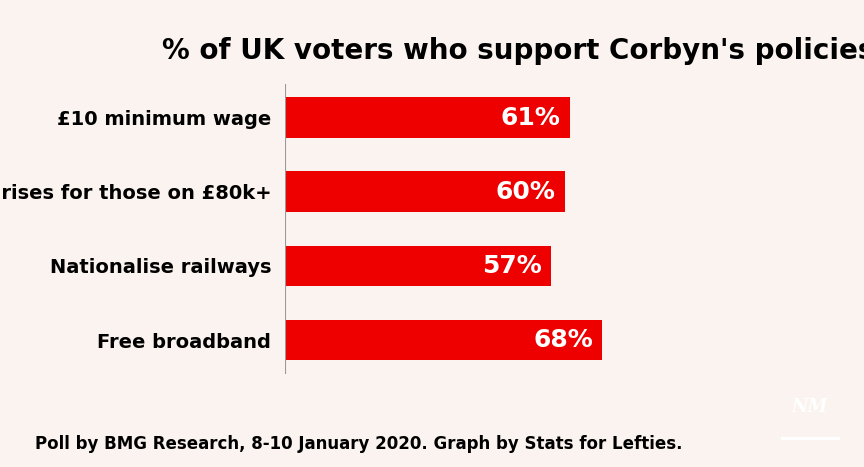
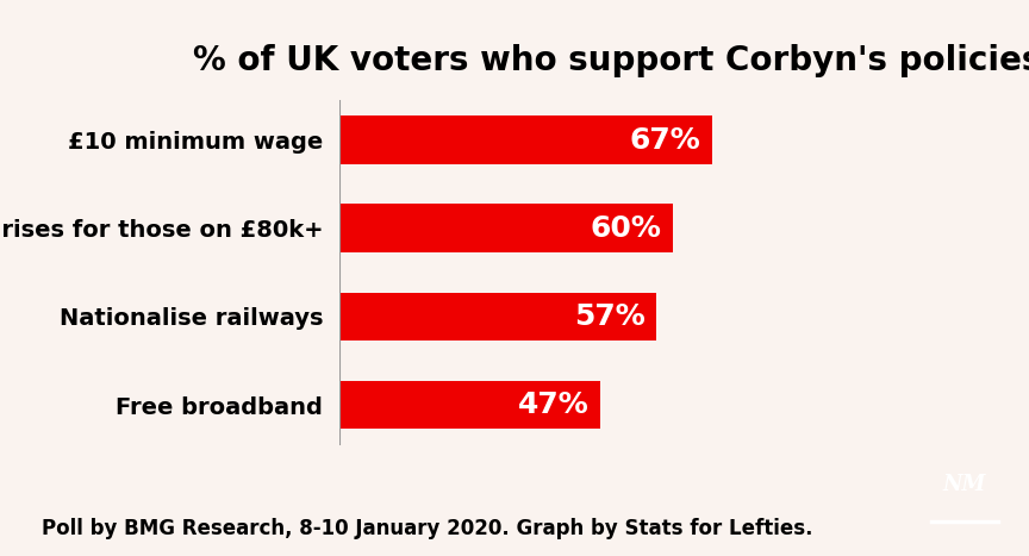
£10 minimum wage: 61% -> 67%
Free broadband: 68% -> 47%
